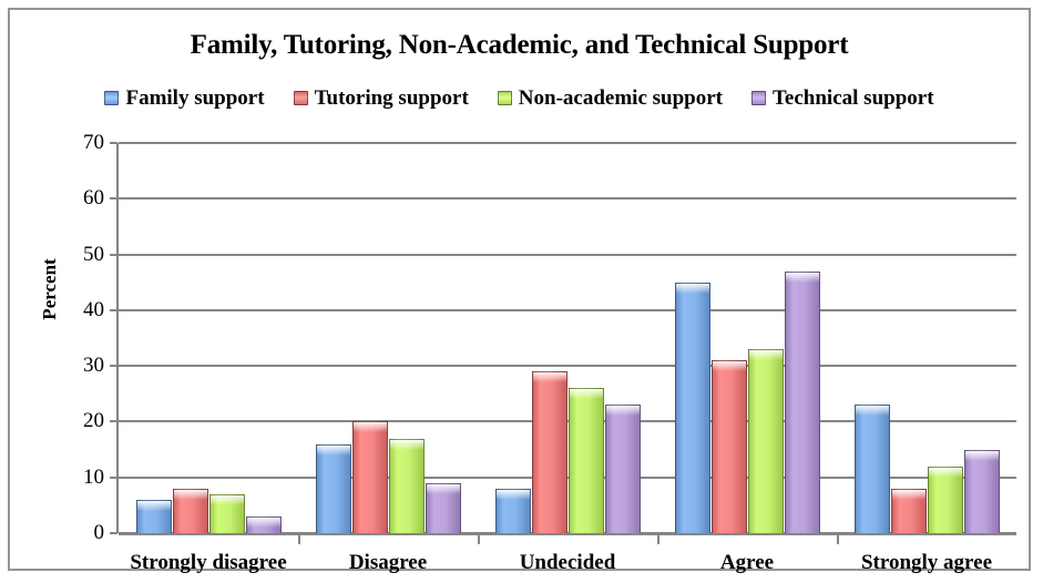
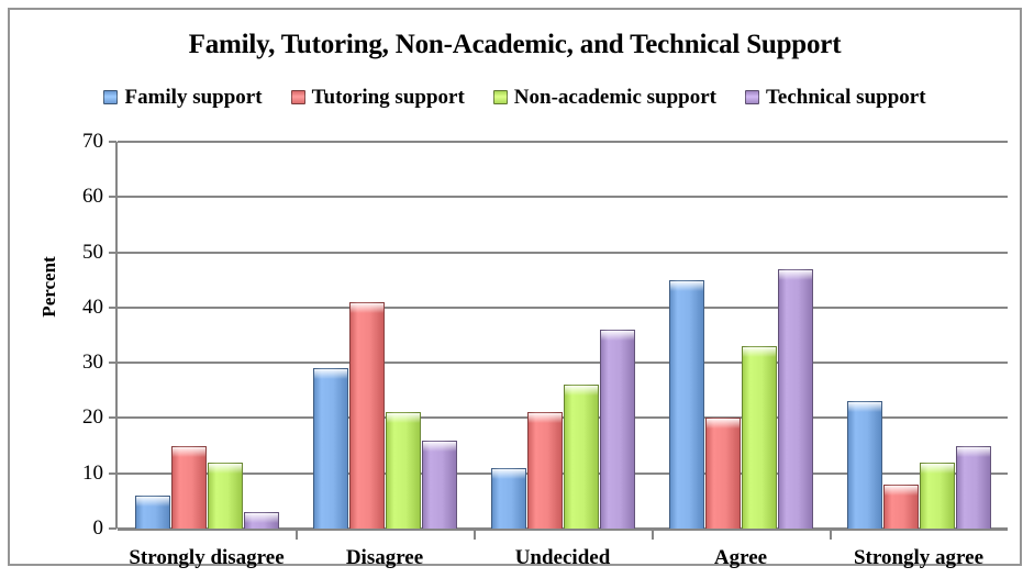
Tutoring support/Strongly disagree: 8 -> 15
Non-academic support/Strongly disagree: 7 -> 12
Family support/Disagree: 16 -> 29
Tutoring support/Disagree: 20 -> 41
Non-academic support/Disagree: 17 -> 21
Technical support/Disagree: 9 -> 16
Family support/Undecided: 8 -> 11
Tutoring support/Undecided: 29 -> 21
Technical support/Undecided: 23 -> 36
Tutoring support/Agree: 31 -> 20
